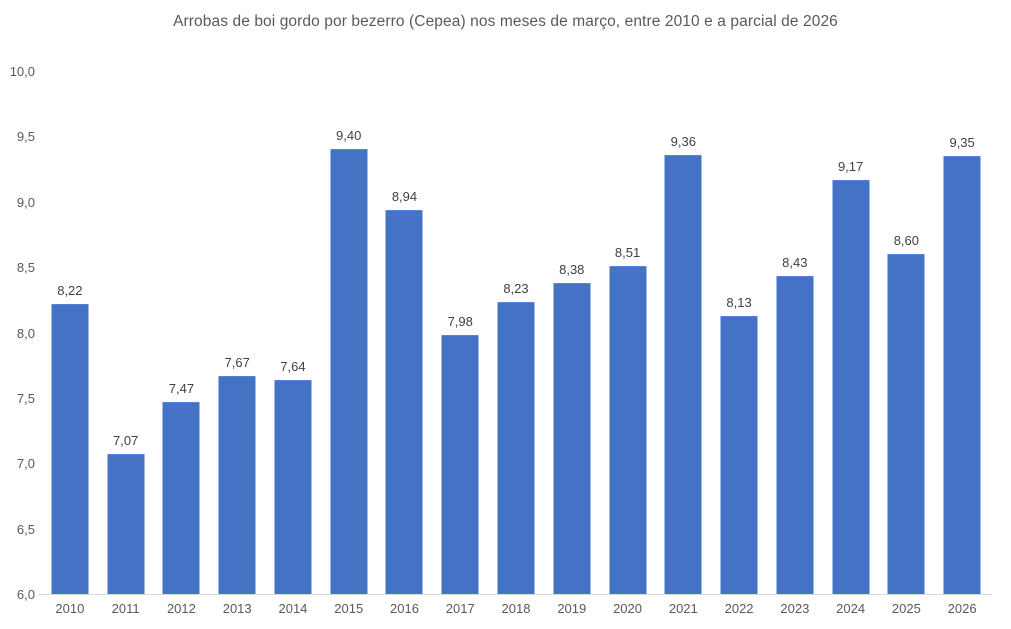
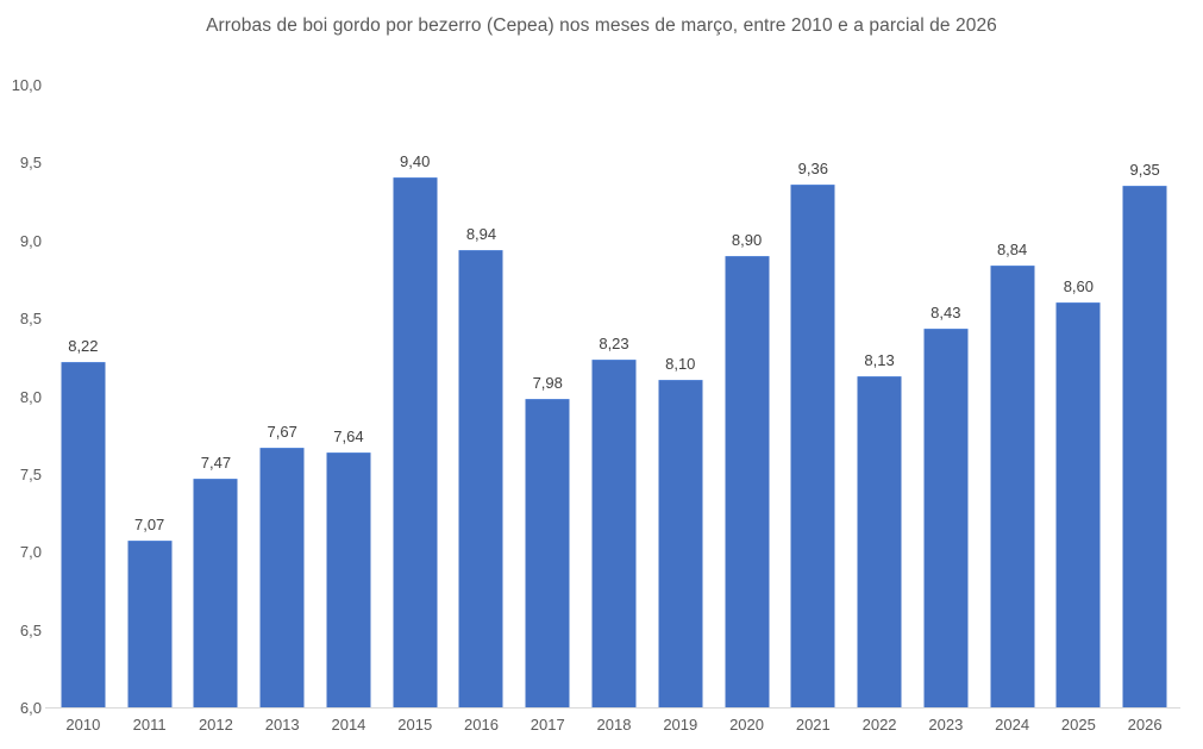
2019: 8,38 -> 8,10
2020: 8,51 -> 8,90
2024: 9,17 -> 8,84
